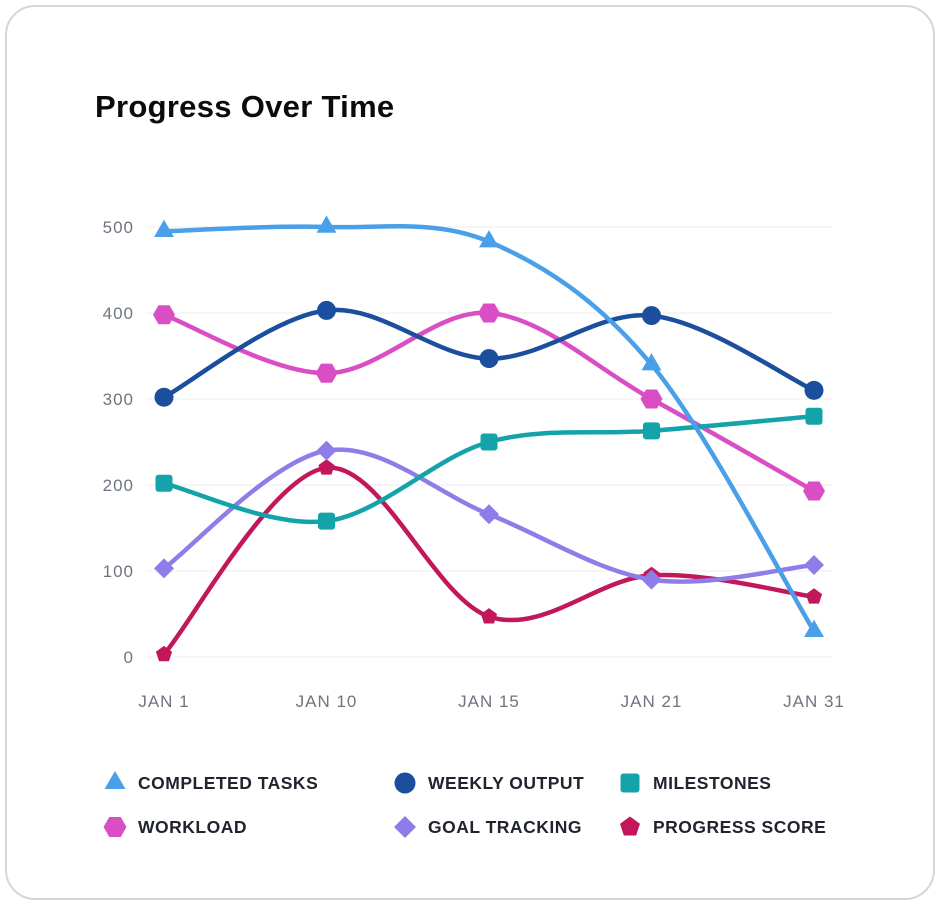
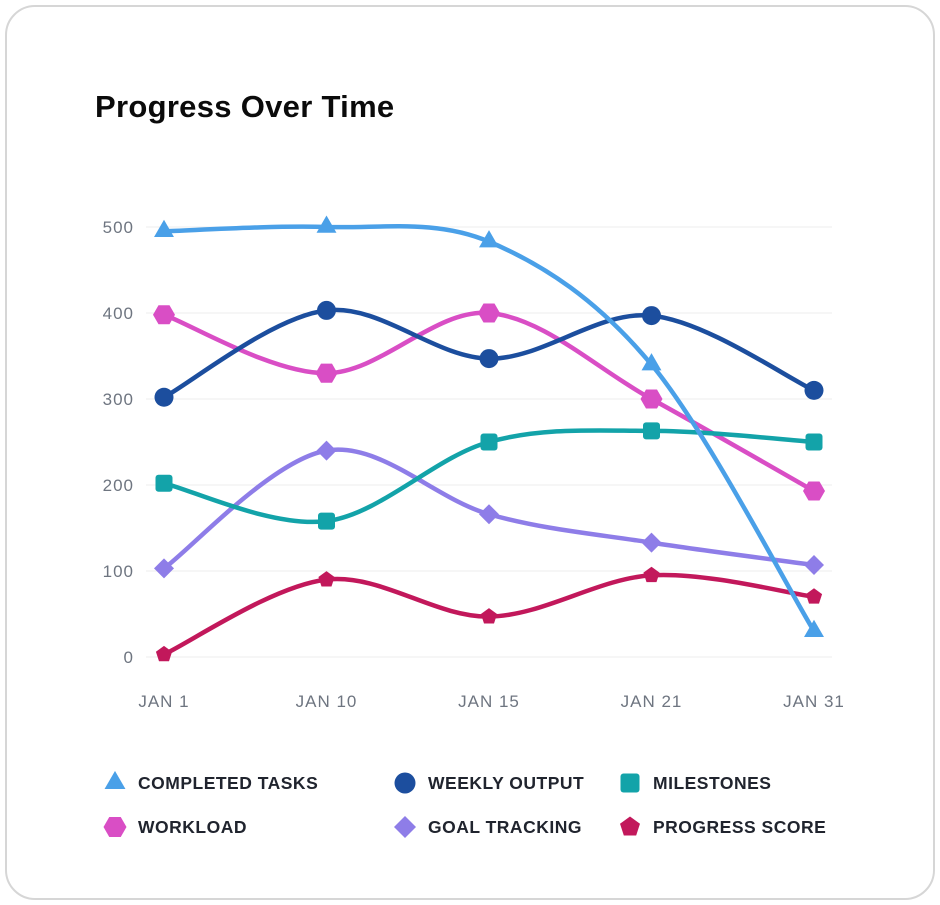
PROGRESS SCORE/JAN 10: 220 -> 90
GOAL TRACKING/JAN 21: 90 -> 130
MILESTONES/JAN 31: 280 -> 250
